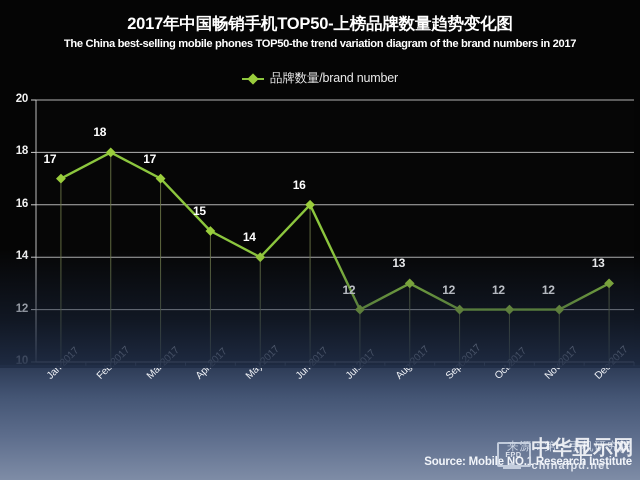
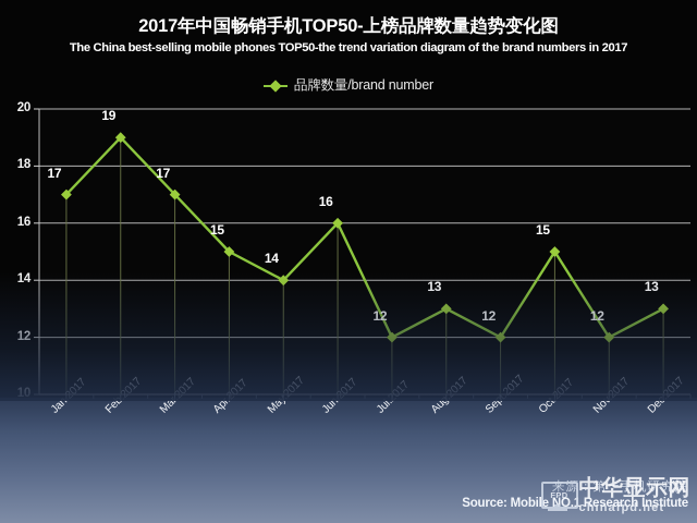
Feb.2017: 18 -> 19
Oct.2017: 12 -> 15
